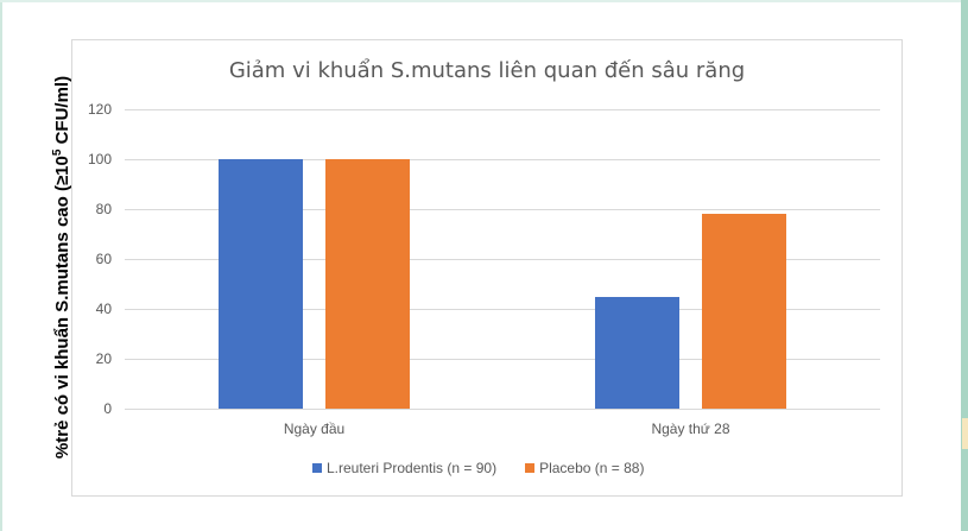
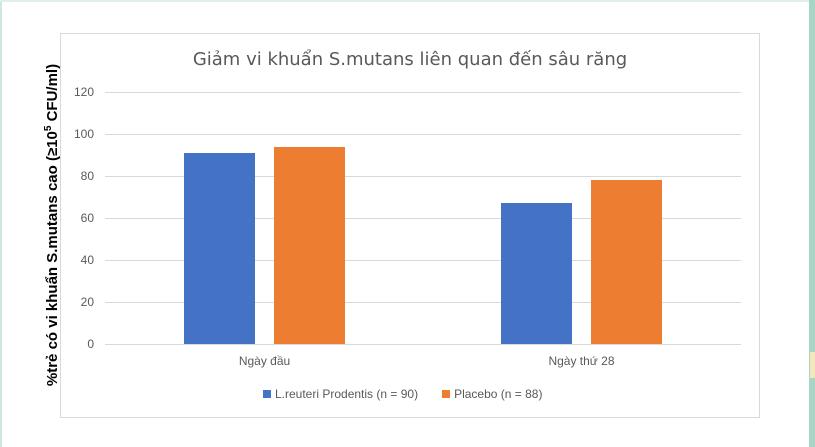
L.reuteri Prodentis (n = 90)/Ngày đầu: 100 -> 91
Placebo (n = 88)/Ngày đầu: 100 -> 94
L.reuteri Prodentis (n = 90)/Ngày thứ 28: 45 -> 67
